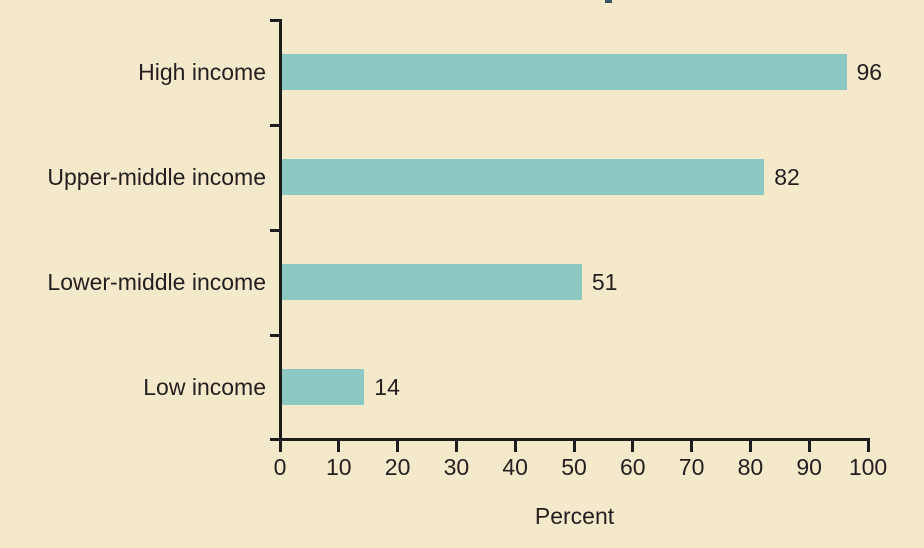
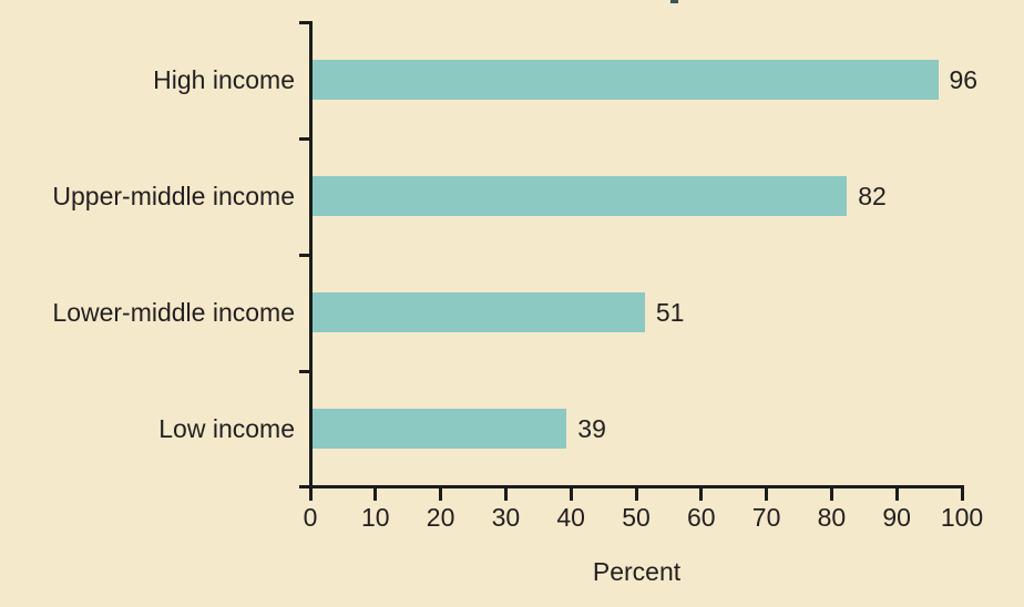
Low income: 14 -> 39
